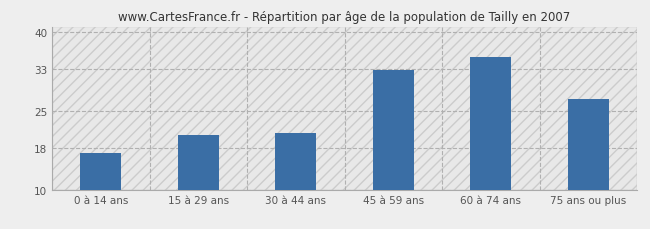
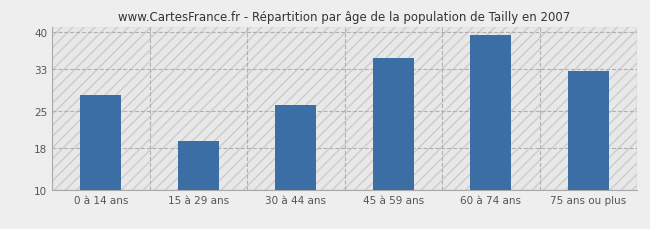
0 à 14 ans: 17.0 -> 28.0
15 à 29 ans: 20.4 -> 19.2
30 à 44 ans: 20.8 -> 26.1
45 à 59 ans: 32.8 -> 35.0
60 à 74 ans: 35.2 -> 39.5
75 ans ou plus: 27.2 -> 32.5
